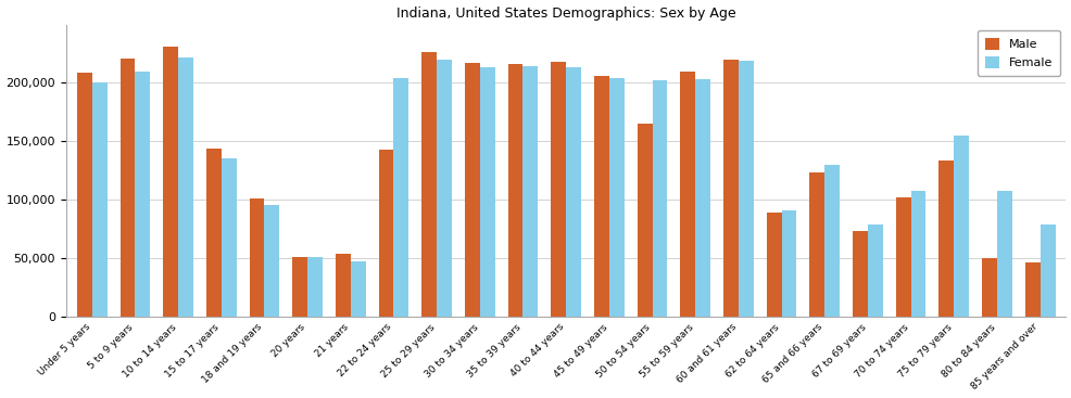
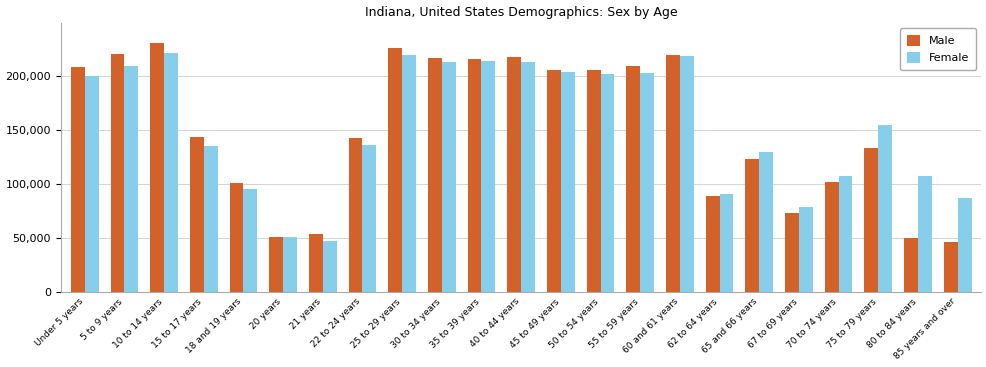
Female/22 to 24 years: 204,000 -> 136,000
Male/50 to 54 years: 165,000 -> 206,000
Female/85 years and over: 79,000 -> 87,000
